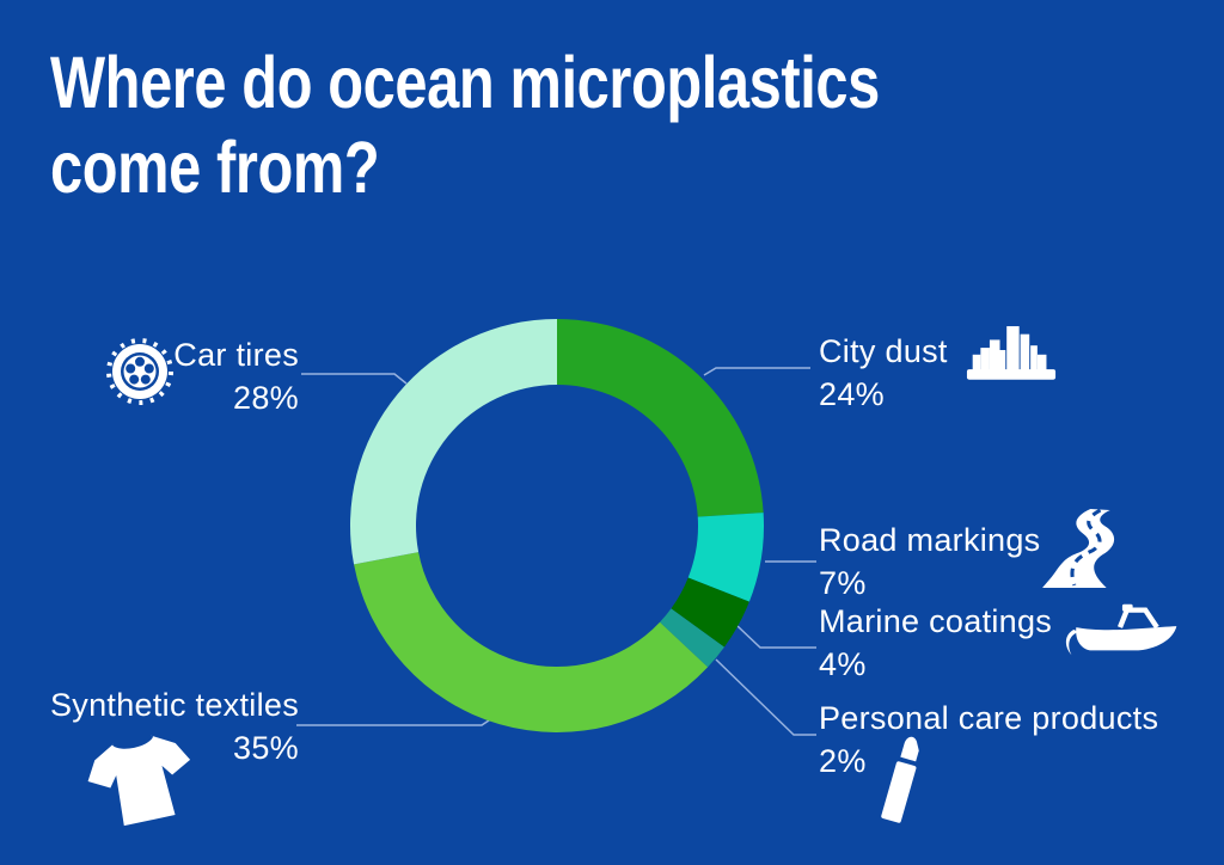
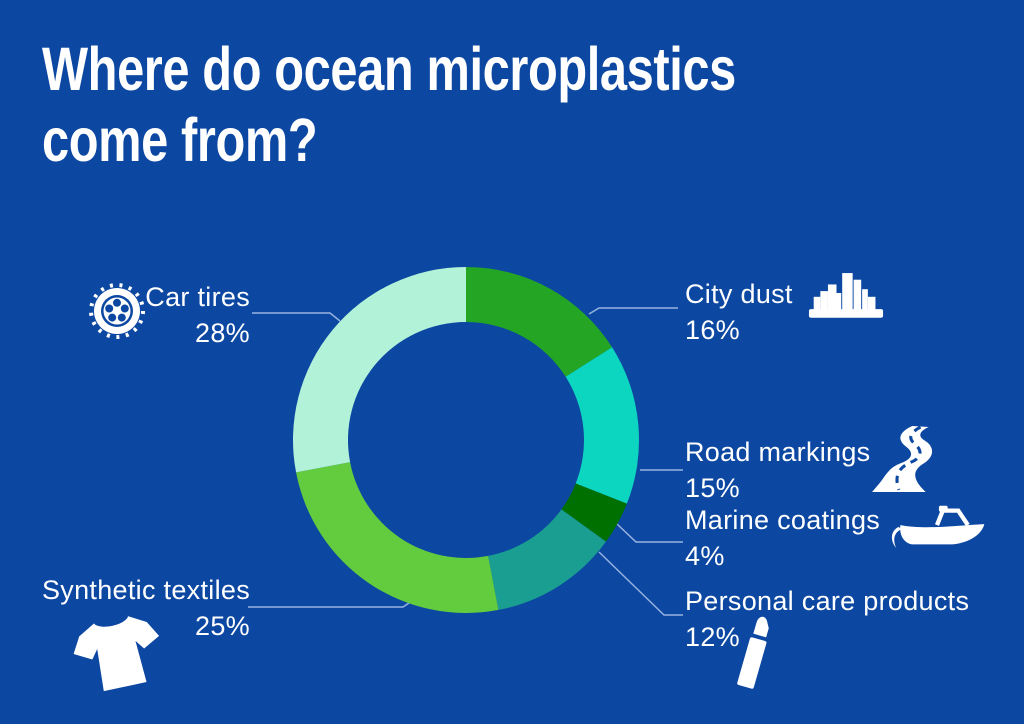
City dust: 24% -> 16%
Road markings: 7% -> 15%
Personal care products: 2% -> 12%
Synthetic textiles: 35% -> 25%
